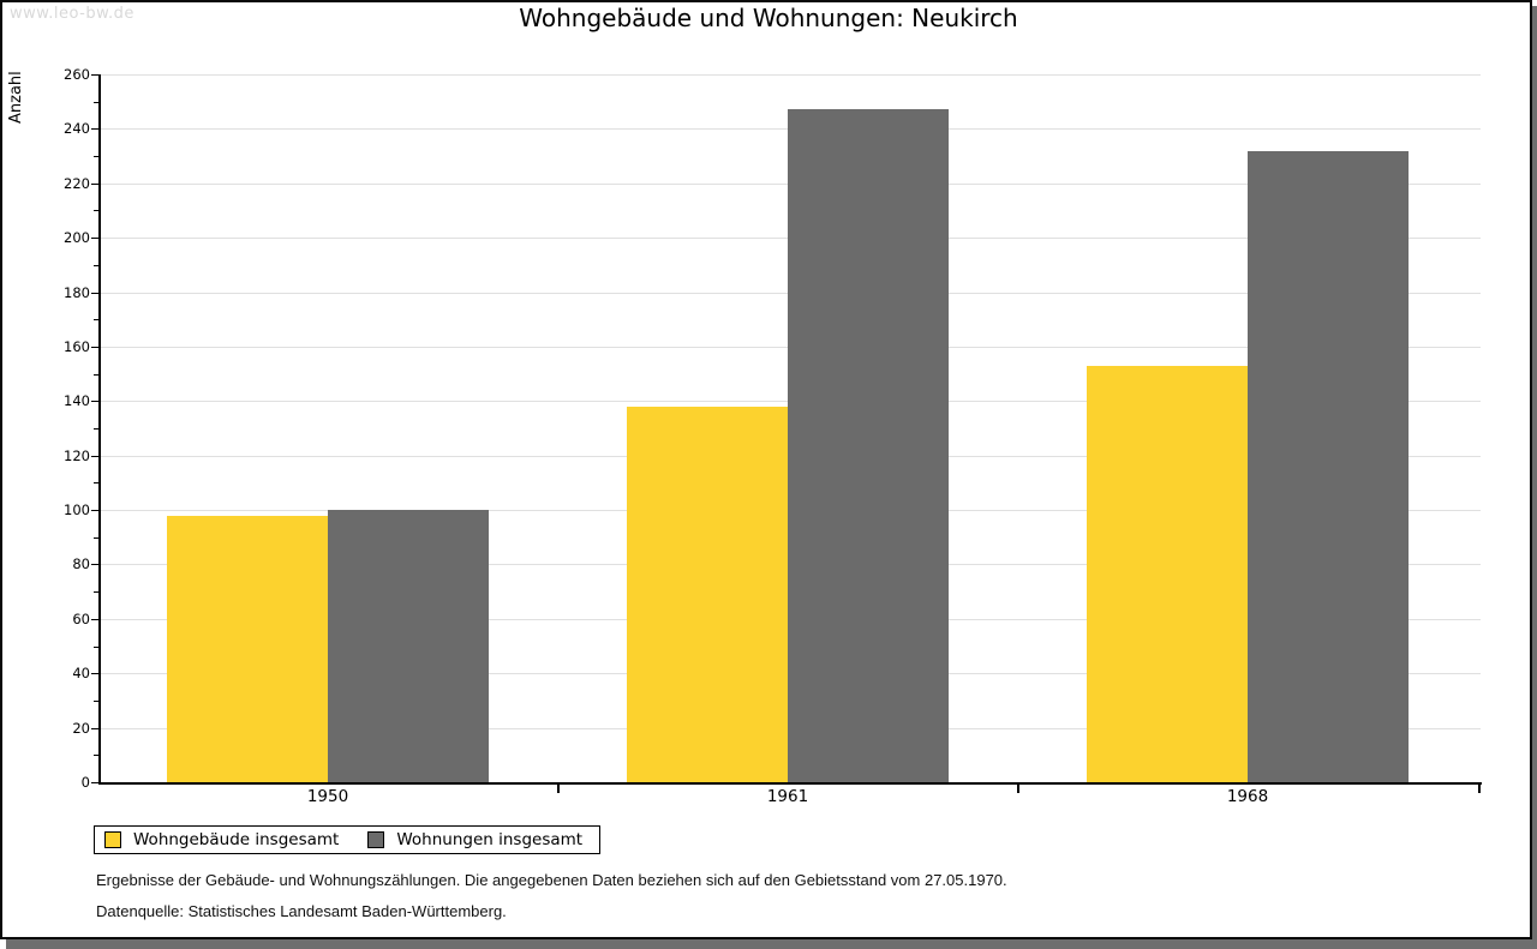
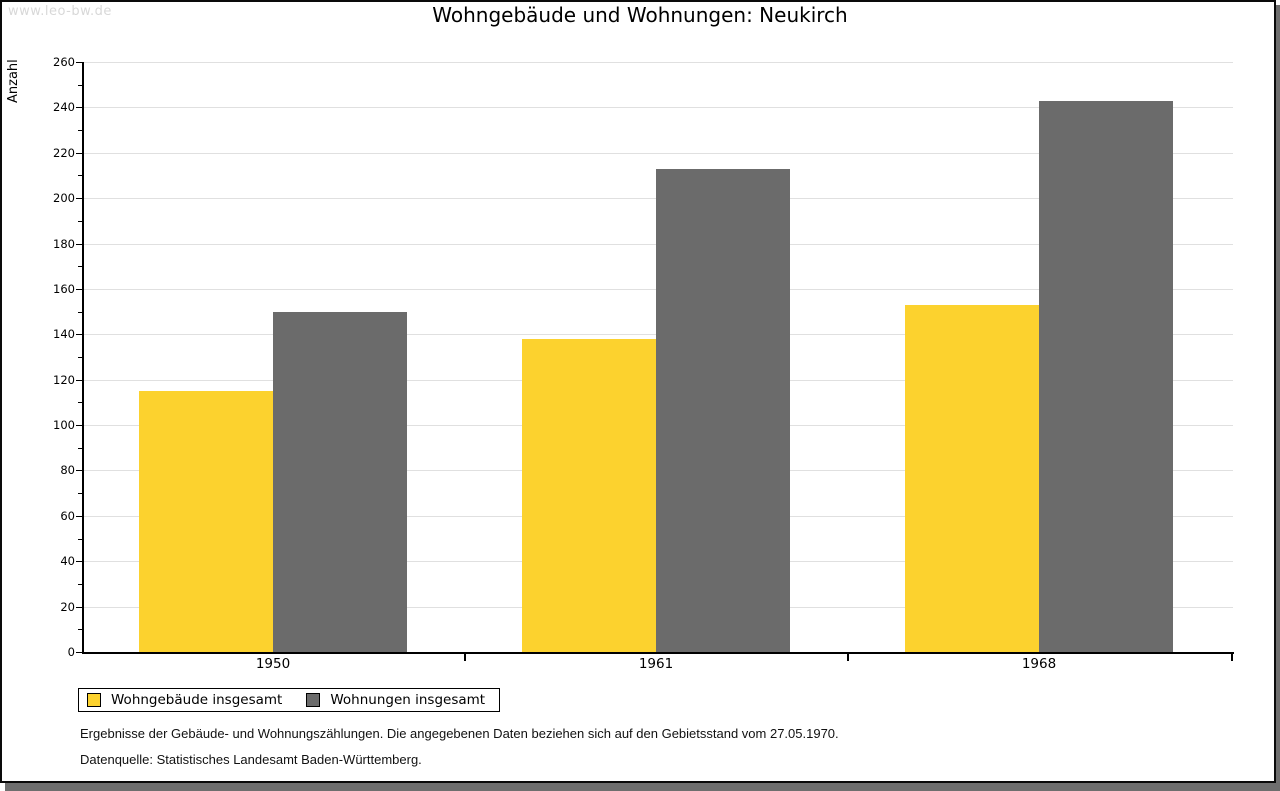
Wohngebäude insgesamt/1950: 98 -> 115
Wohnungen insgesamt/1950: 100 -> 150
Wohnungen insgesamt/1961: 247 -> 213
Wohnungen insgesamt/1968: 232 -> 243
